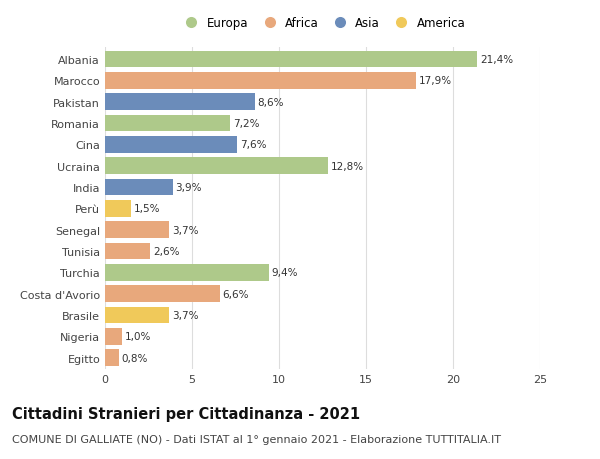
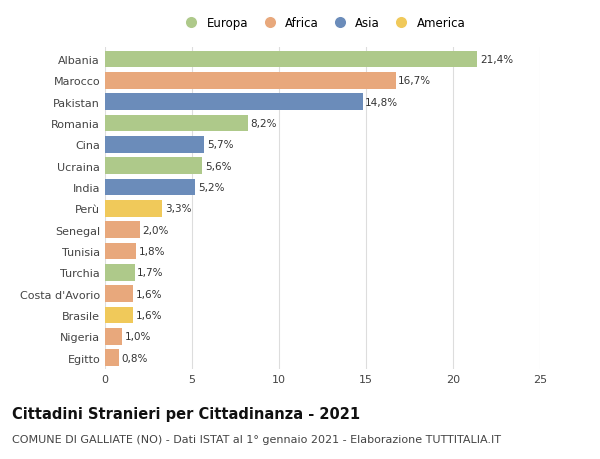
Marocco: 17,9% -> 16,7%
Pakistan: 8,6% -> 14,8%
Romania: 7,2% -> 8,2%
Cina: 7,6% -> 5,7%
Ucraina: 12,8% -> 5,6%
India: 3,9% -> 5,2%
Perù: 1,5% -> 3,3%
Senegal: 3,7% -> 2,0%
Tunisia: 2,6% -> 1,8%
Turchia: 9,4% -> 1,7%
Costa d'Avorio: 6,6% -> 1,6%
Brasile: 3,7% -> 1,6%
